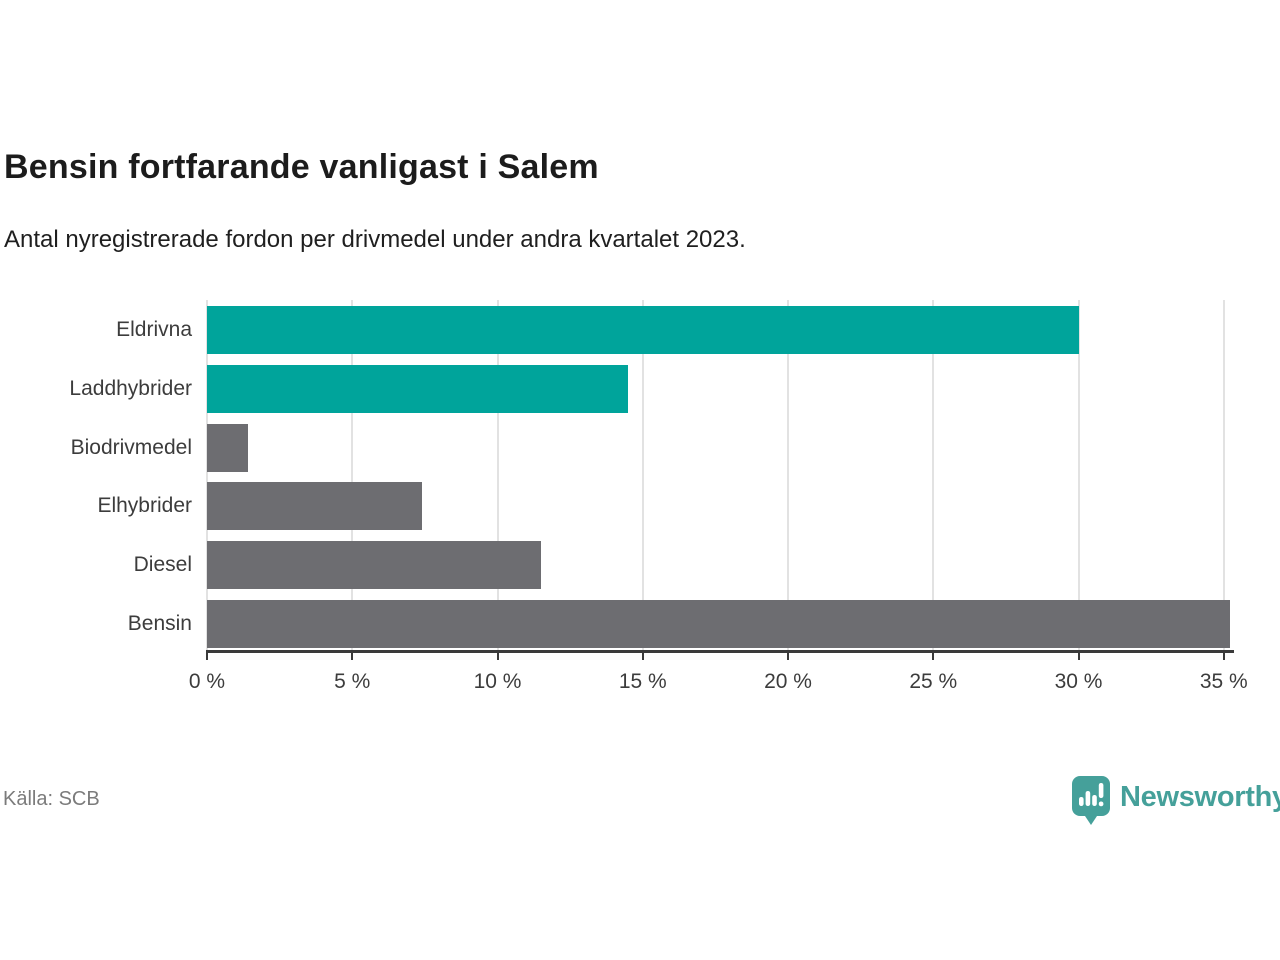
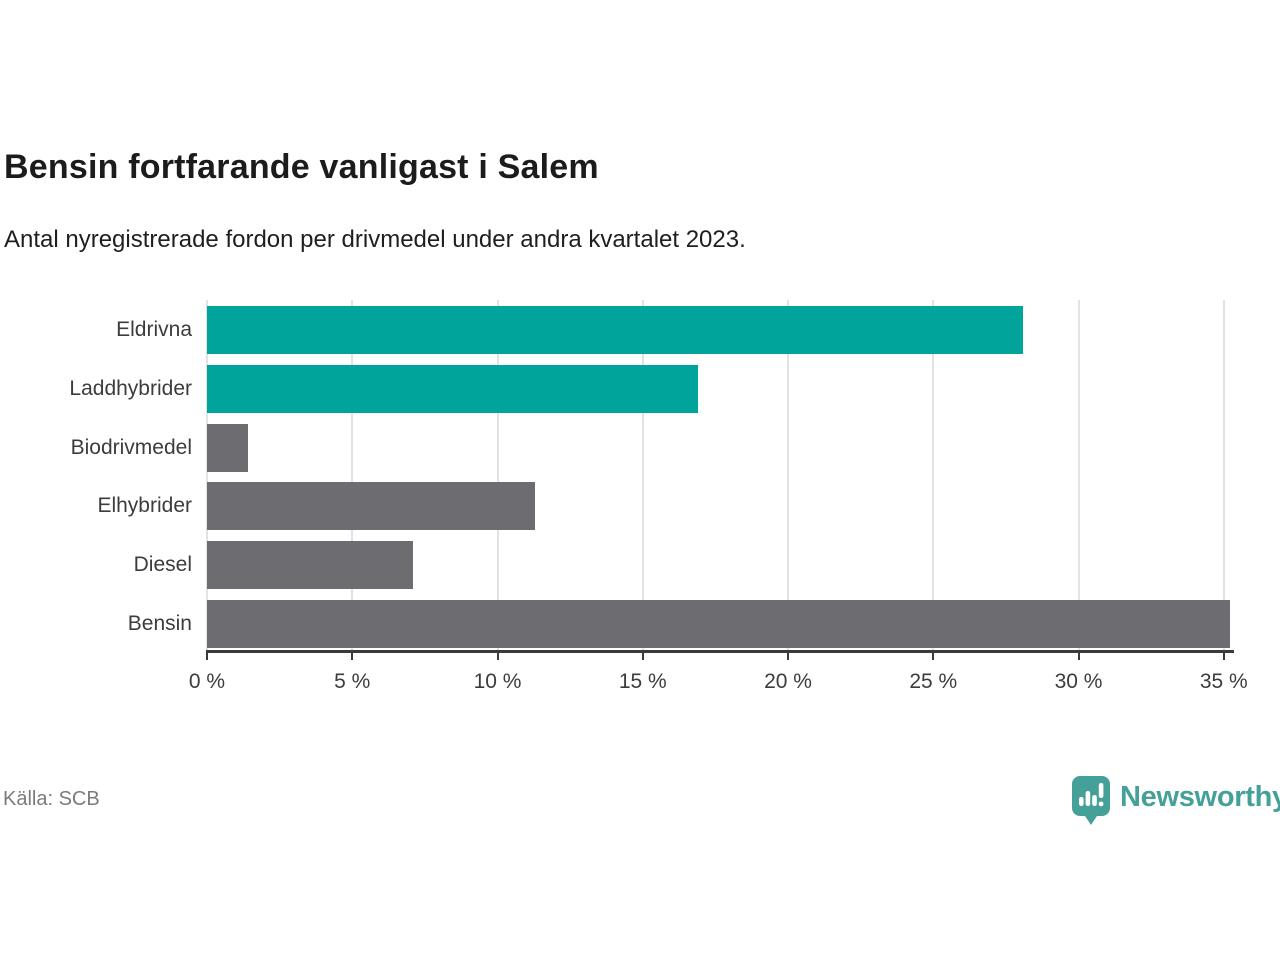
Eldrivna: 30.0% -> 28.1%
Laddhybrider: 14.5% -> 16.9%
Elhybrider: 7.4% -> 11.3%
Diesel: 11.5% -> 7.1%
